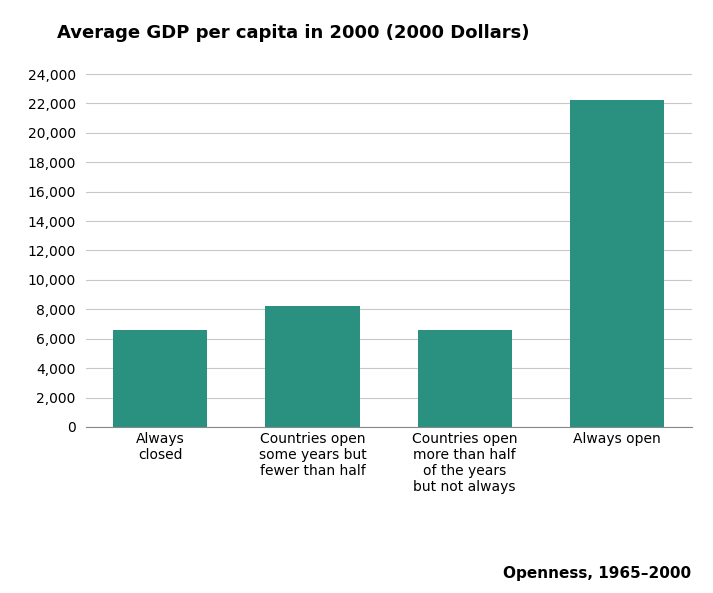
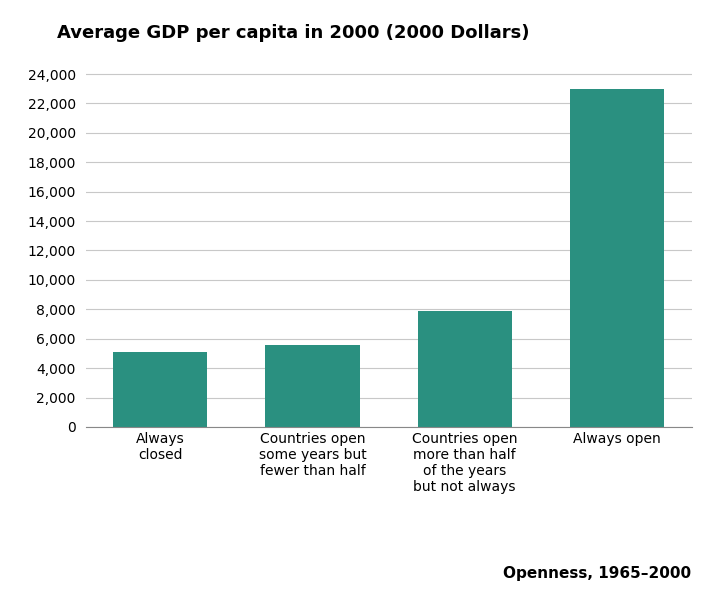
Always closed: 6,600 -> 5,100
Countries open some years but fewer than half: 8,200 -> 5,600
Countries open more than half of the years but not always: 6,600 -> 7,900
Always open: 22,200 -> 23,000
